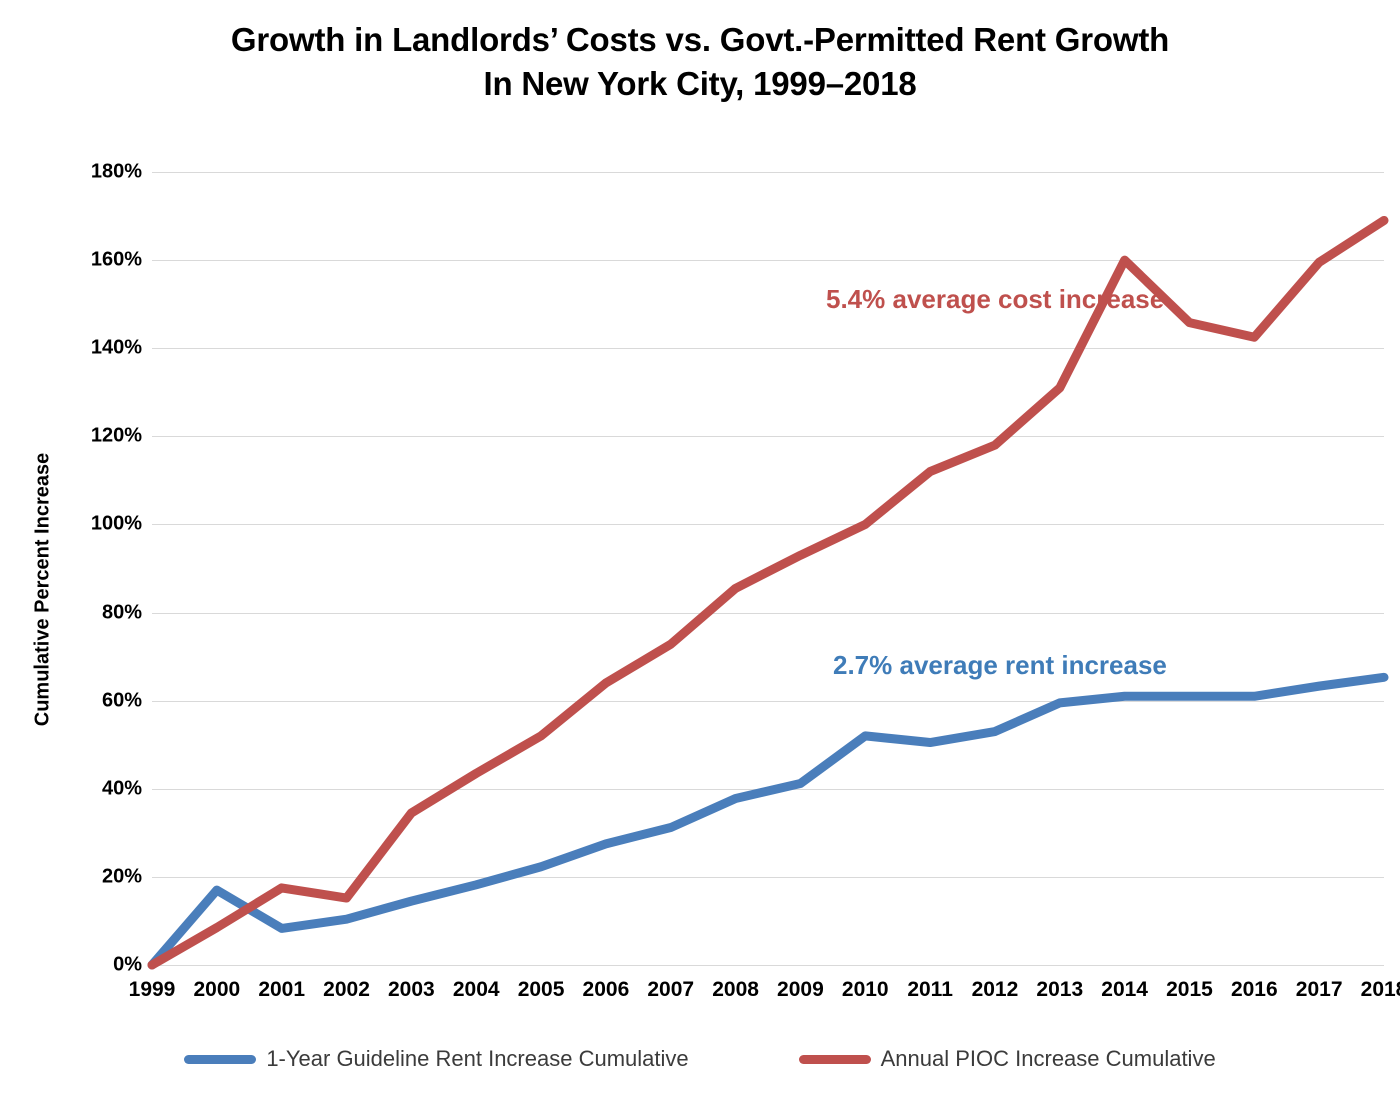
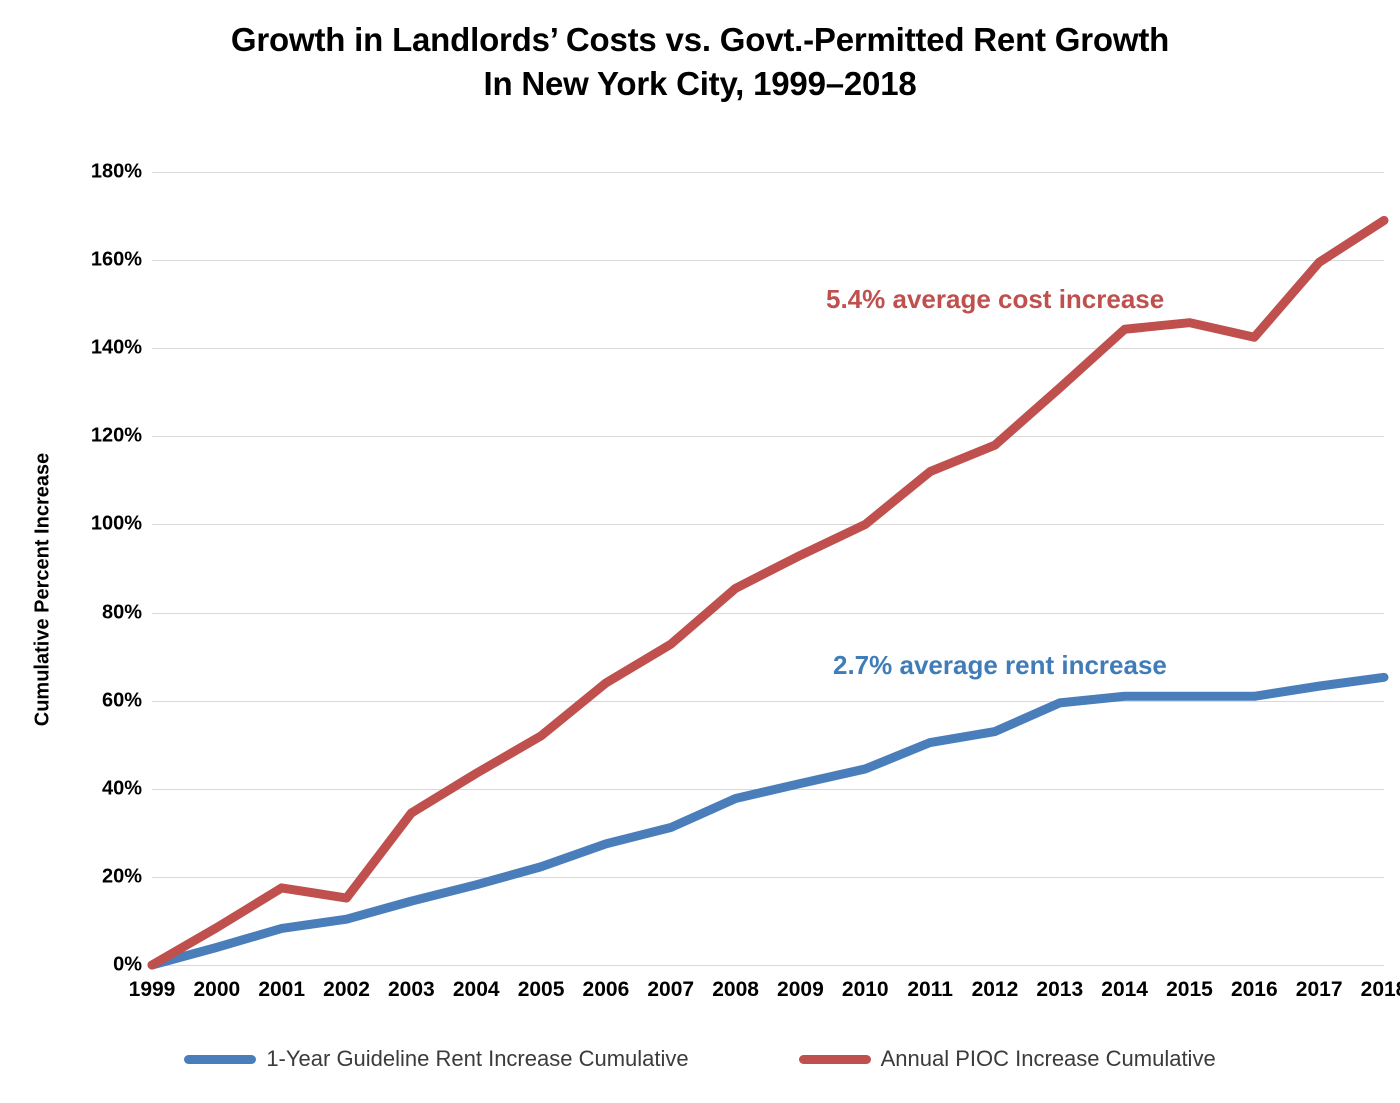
1-Year Guideline Rent Increase Cumulative/2000: 17% -> 4%
1-Year Guideline Rent Increase Cumulative/2010: 52% -> 44%
Annual PIOC Increase Cumulative/2014: 160% -> 144%
